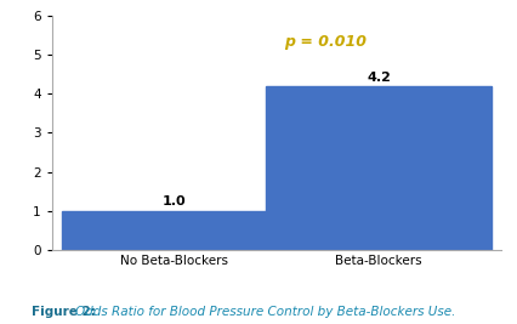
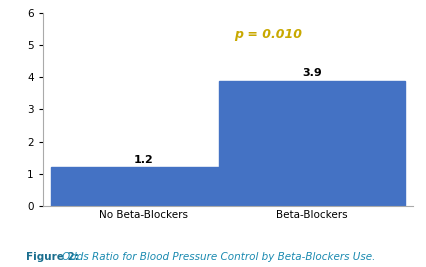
No Beta-Blockers: 1.0 -> 1.2
Beta-Blockers: 4.2 -> 3.9
